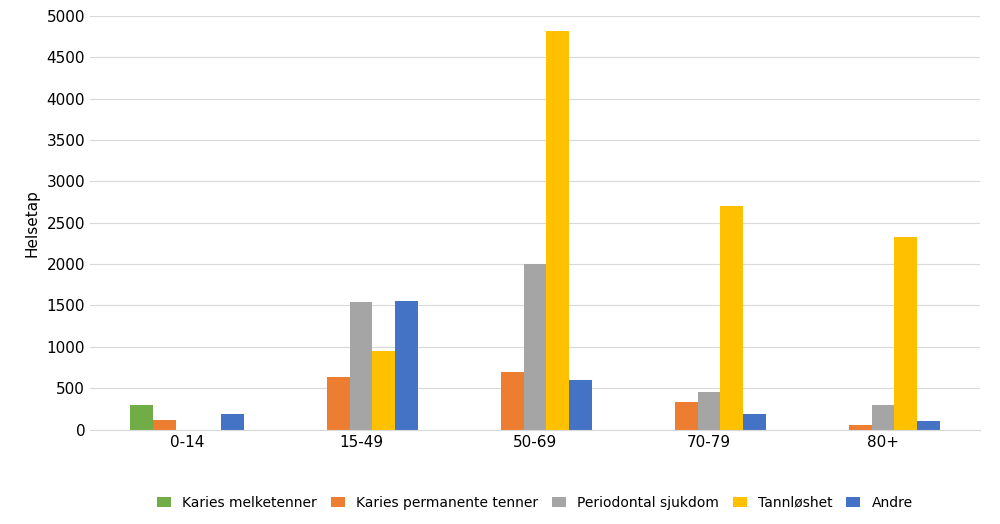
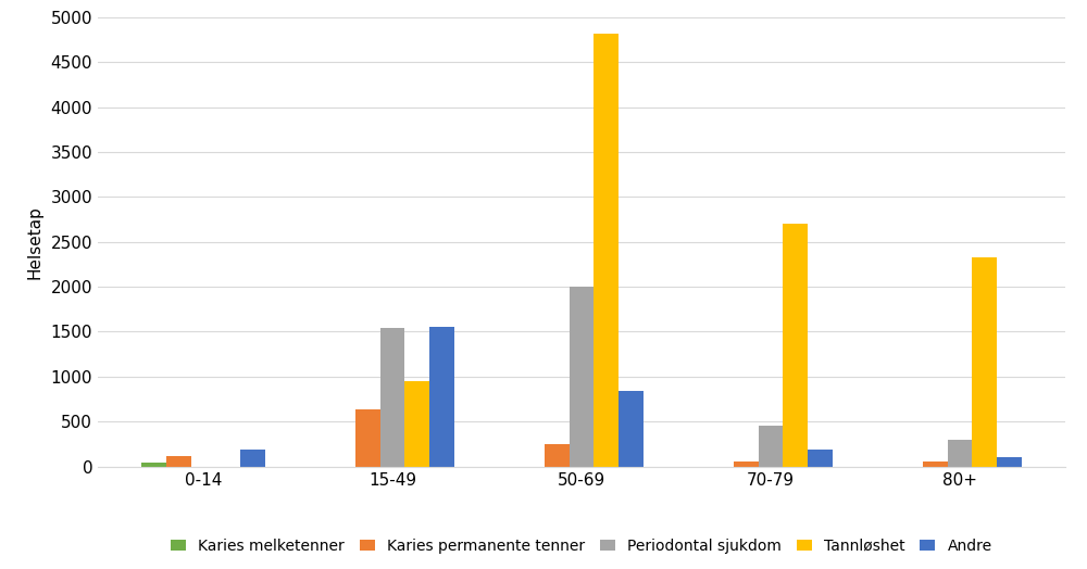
Karies melketenner/0-14: 300 -> 50
Karies permanente tenner/50-69: 700 -> 250
Andre/50-69: 600 -> 840
Karies permanente tenner/70-79: 340 -> 60
